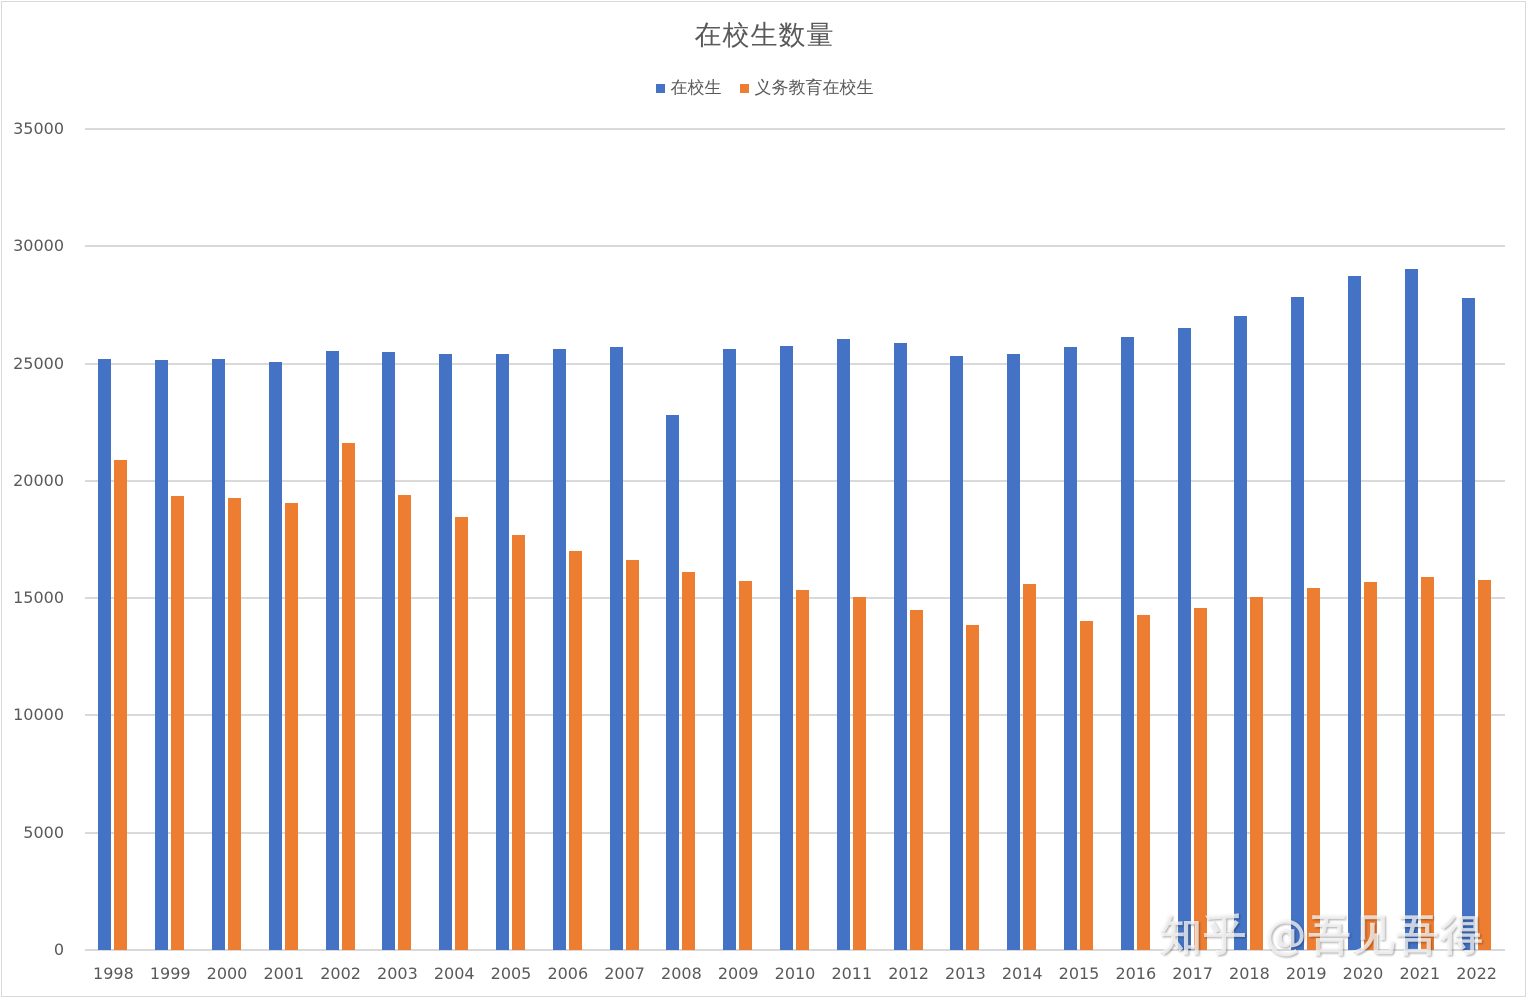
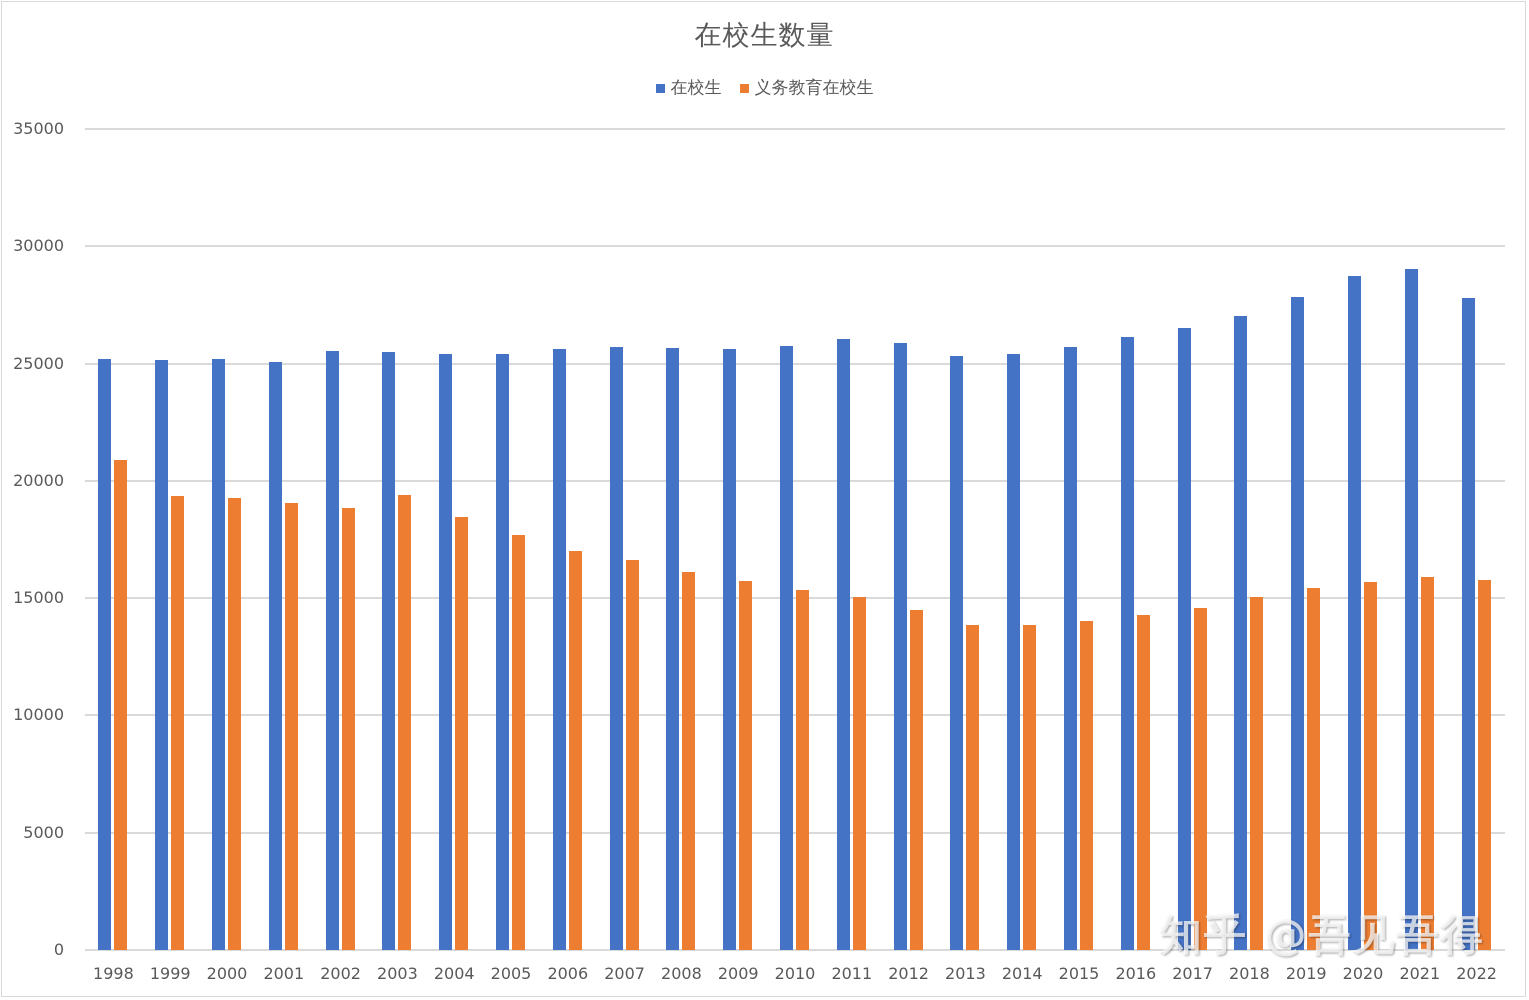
义务教育在校生/2002: 21600 -> 18800
在校生/2008: 22800 -> 25700
义务教育在校生/2014: 15600 -> 13800
